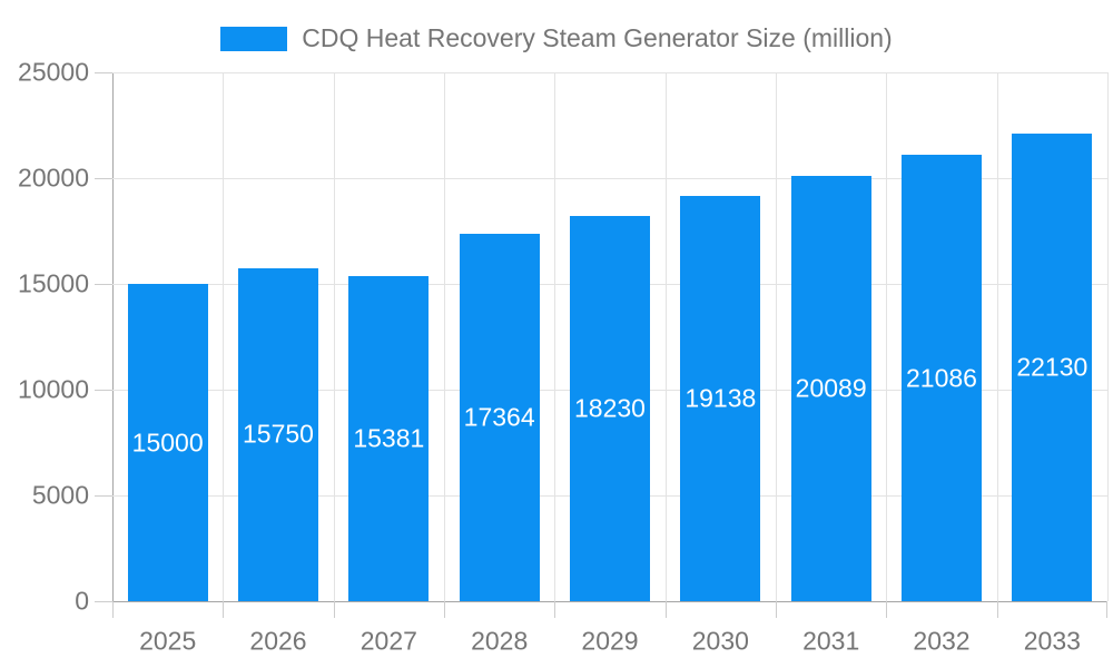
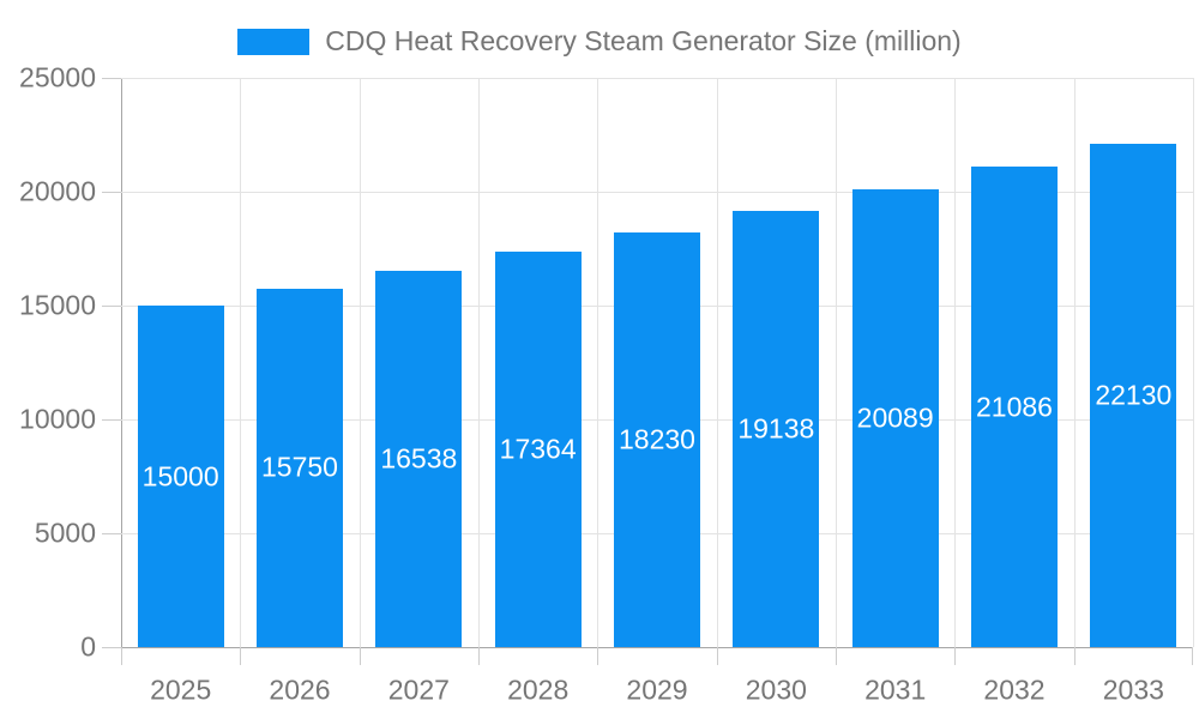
2027: 15381 -> 16538
